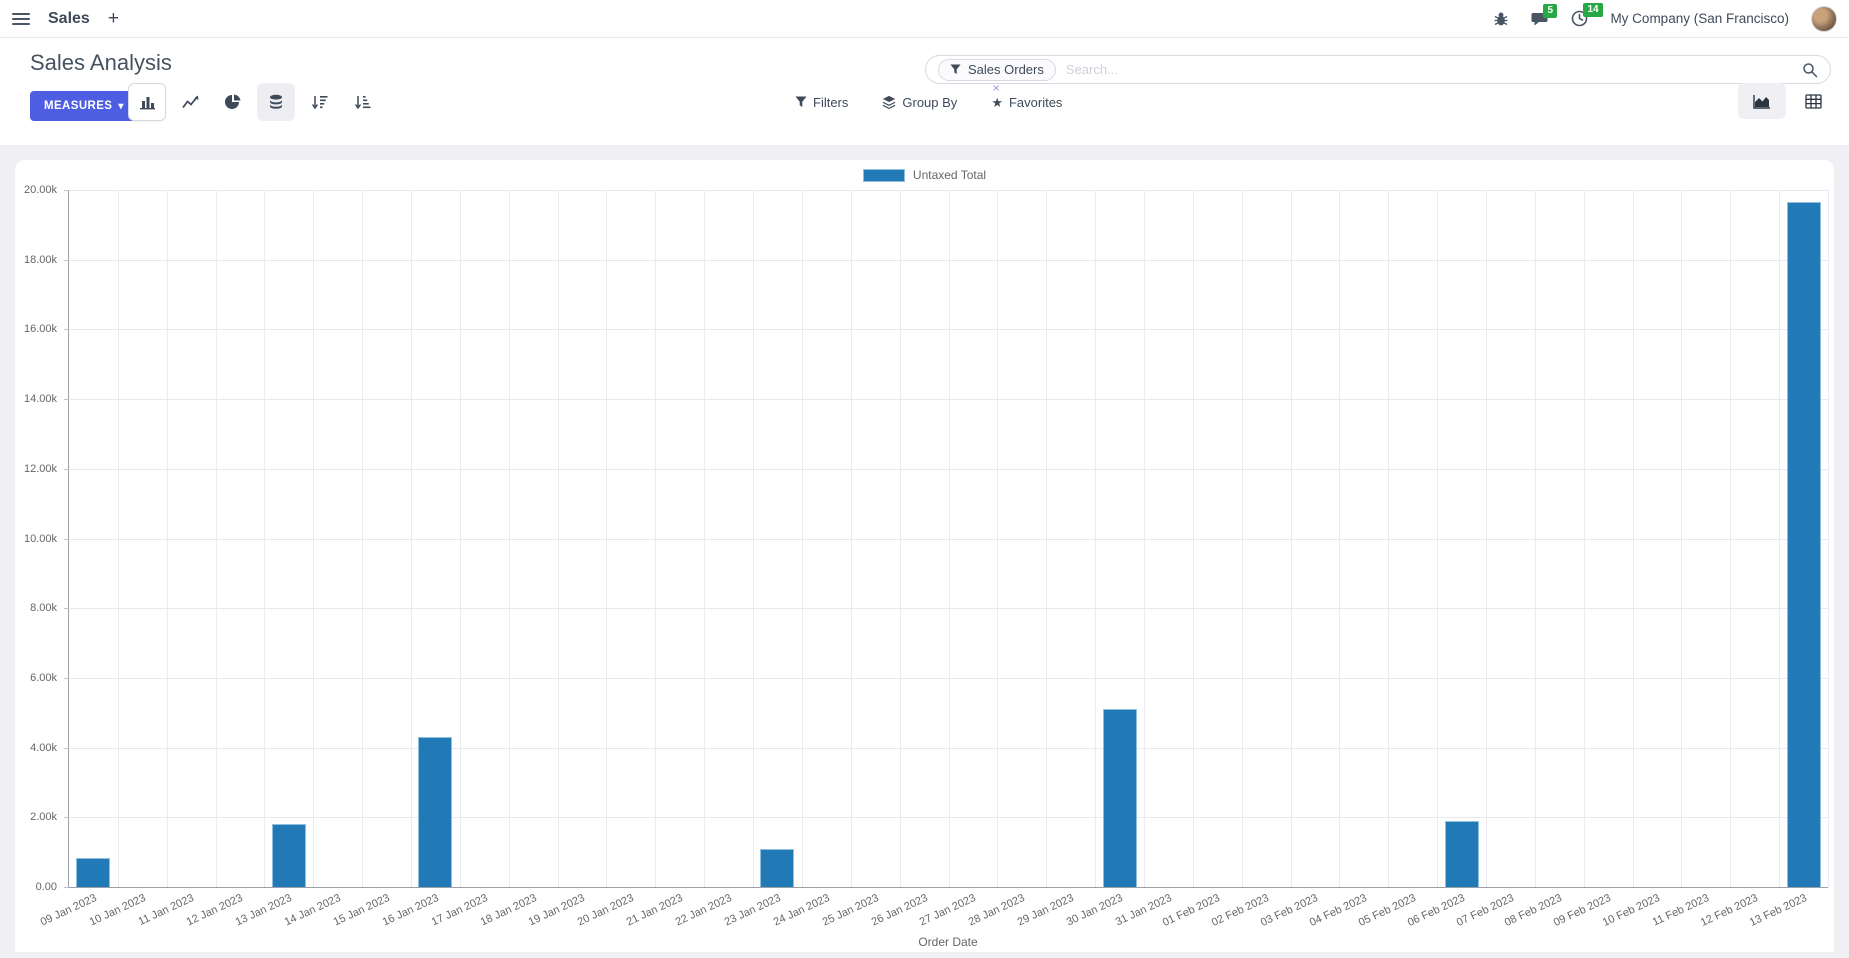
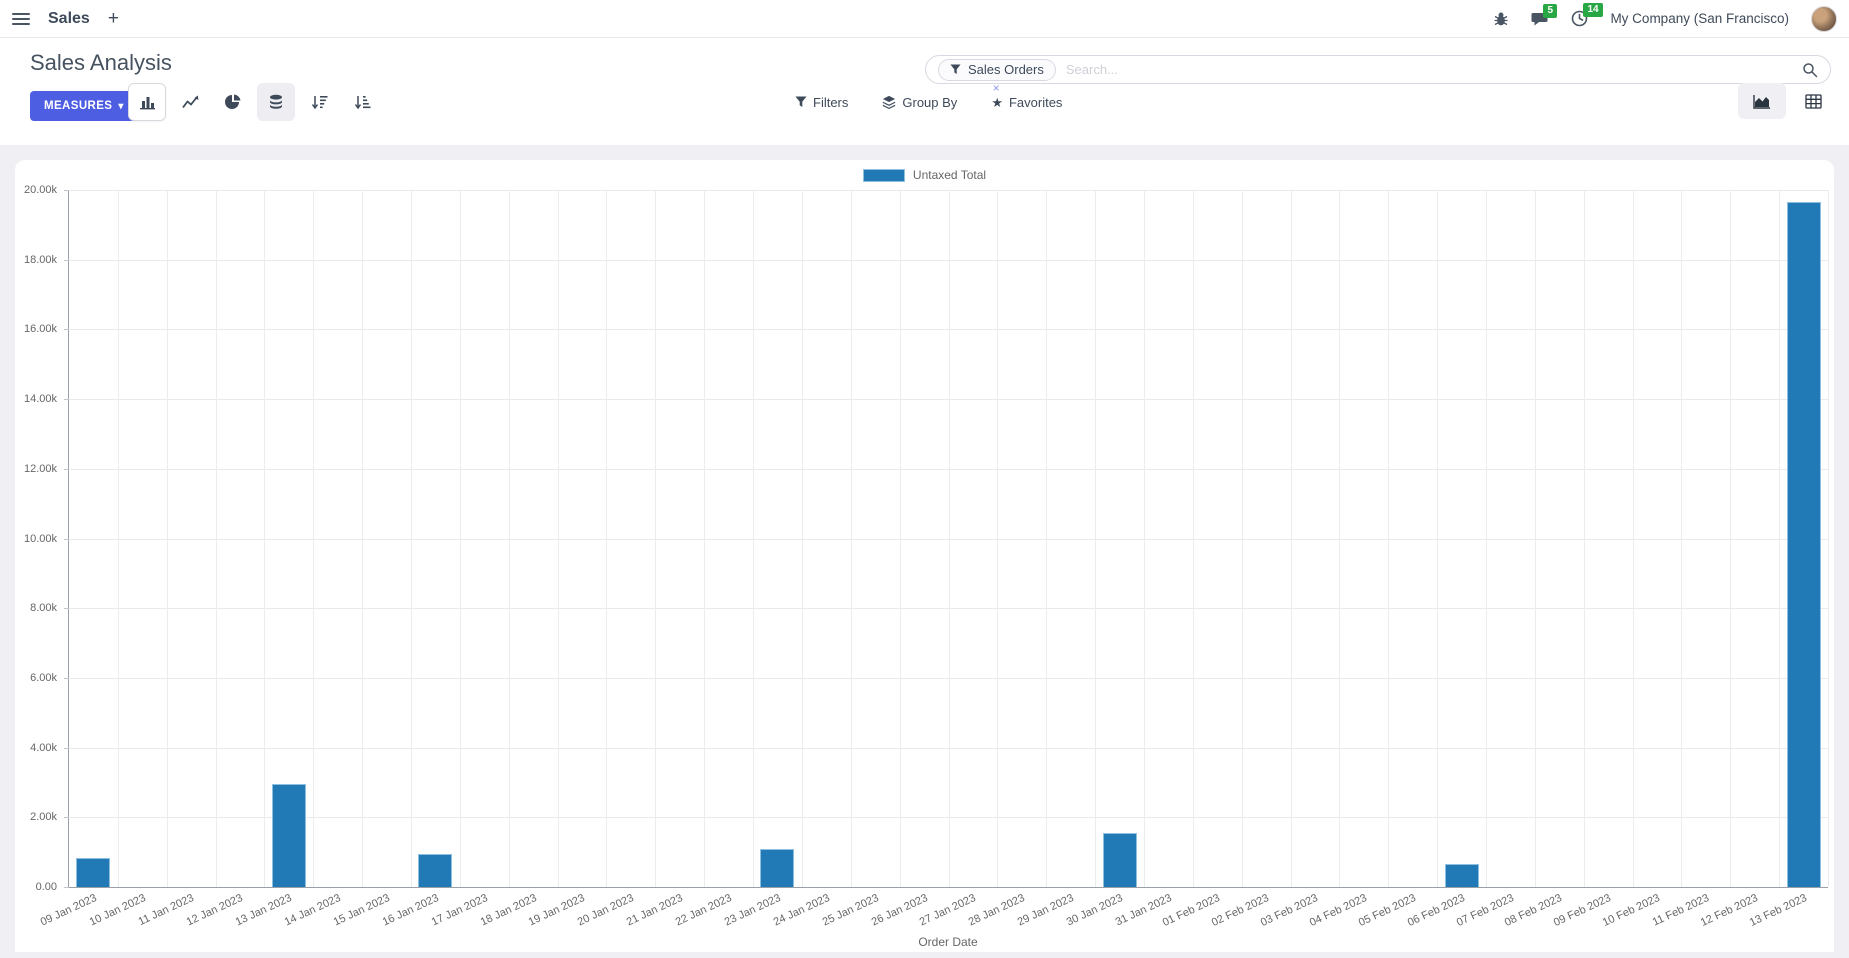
13 Jan 2023: 1.8k -> 3.0k
16 Jan 2023: 4.3k -> 1.0k
30 Jan 2023: 5.1k -> 1.6k
06 Feb 2023: 1.9k -> 0.7k
